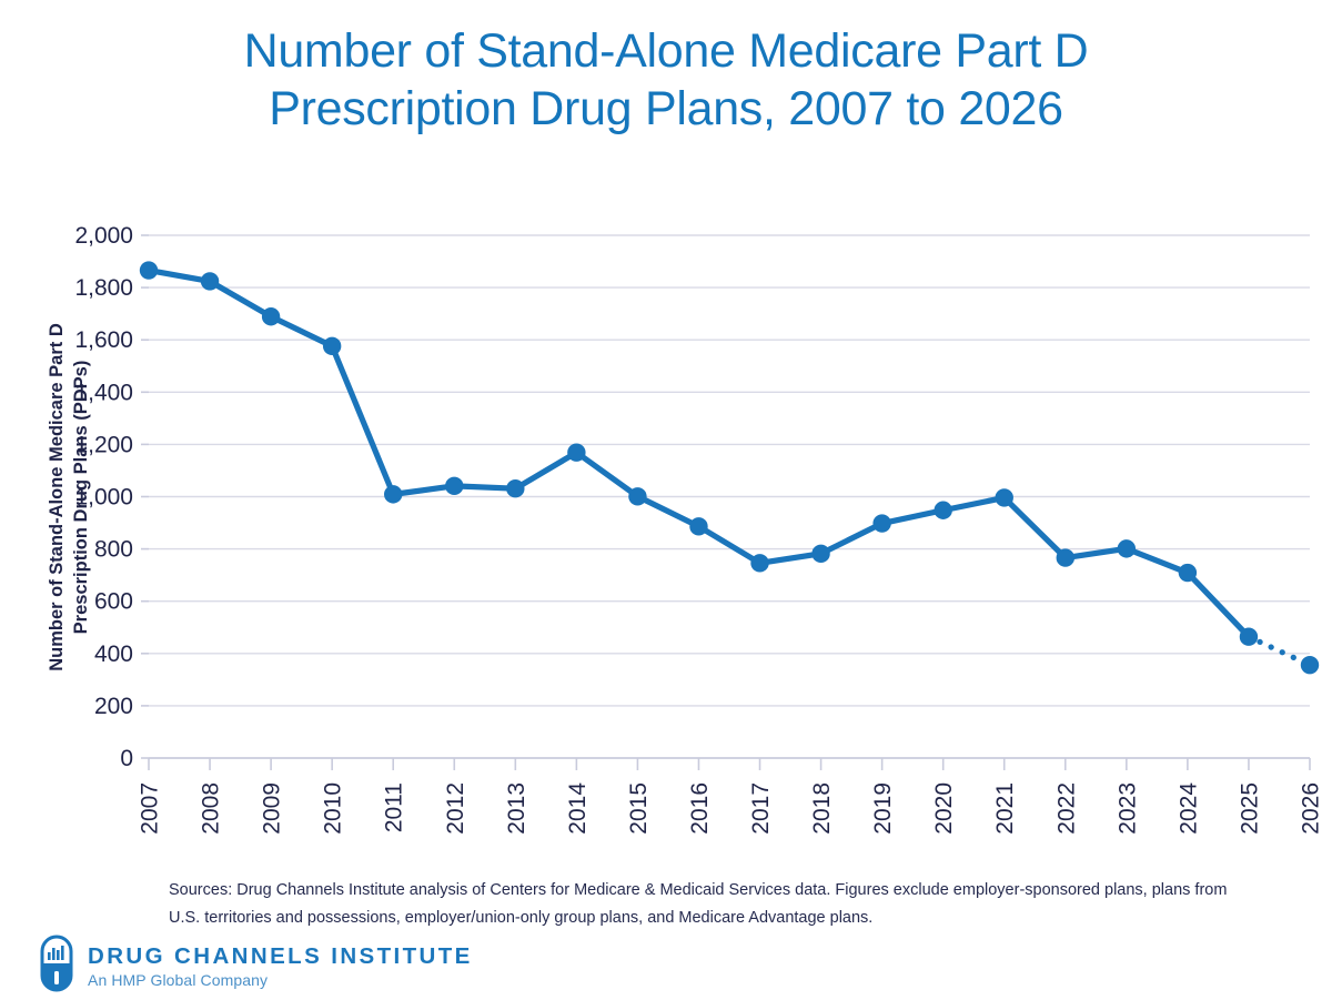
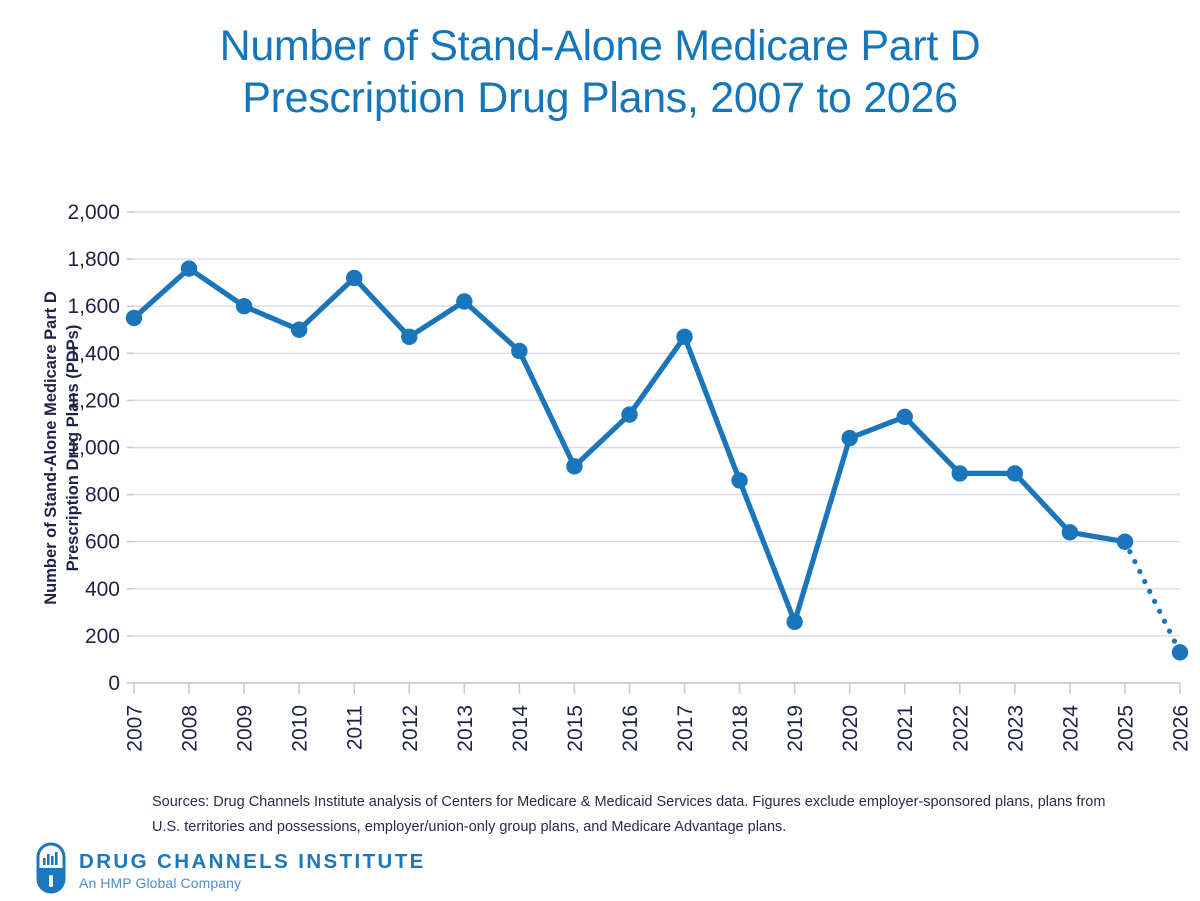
2007: 1870 -> 1550
2008: 1820 -> 1760
2009: 1690 -> 1600
2010: 1580 -> 1500
2011: 1010 -> 1720
2012: 1040 -> 1470
2013: 1030 -> 1620
2014: 1170 -> 1410
2015: 1000 -> 920
2016: 890 -> 1140
2017: 750 -> 1470
2018: 780 -> 860
2019: 900 -> 260
2020: 950 -> 1040
2021: 1000 -> 1130
2022: 770 -> 890
2023: 800 -> 890
2024: 710 -> 640
2025: 460 -> 600
2026: 360 -> 130
